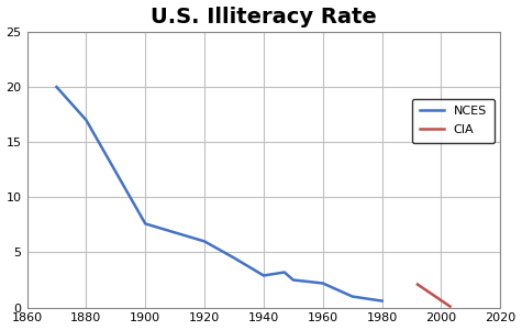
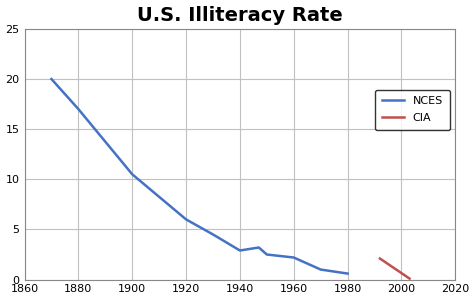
1900: 7.6 -> 10.5
